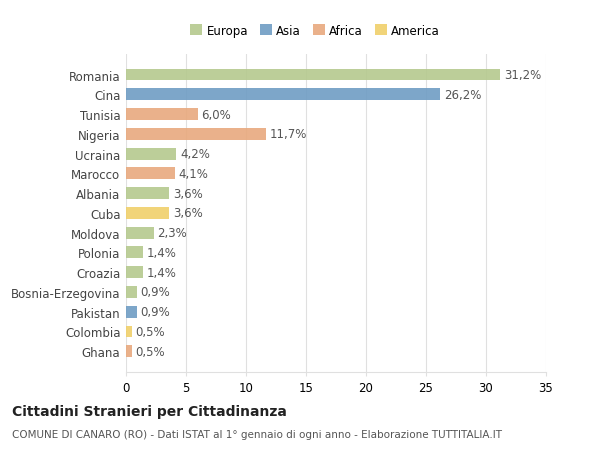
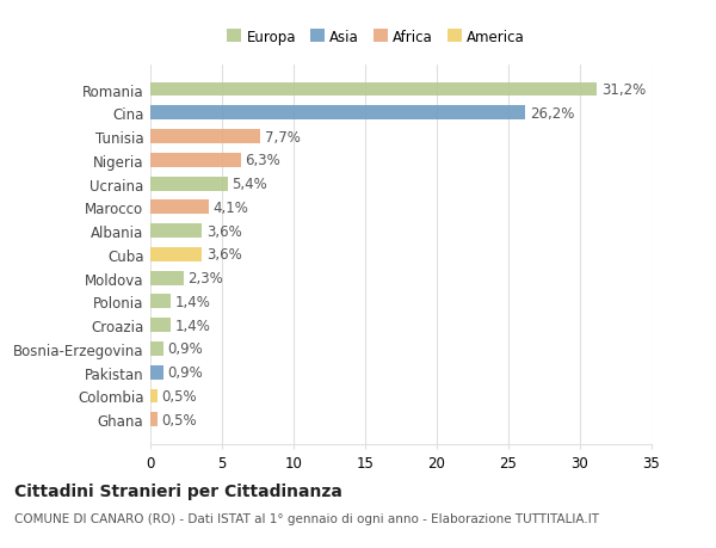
Tunisia: 6,0% -> 7,7%
Nigeria: 11,7% -> 6,3%
Ucraina: 4,2% -> 5,4%
